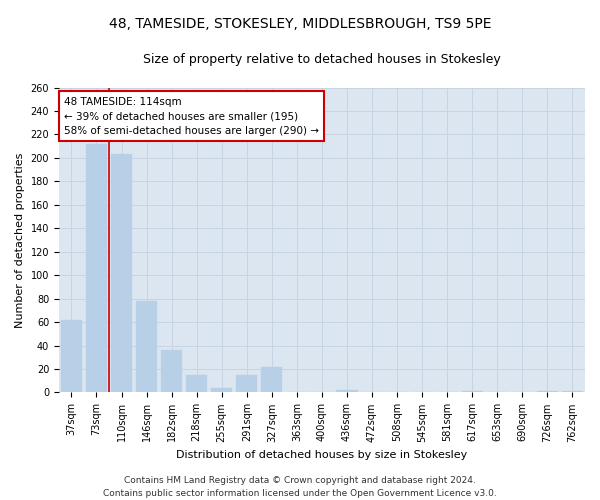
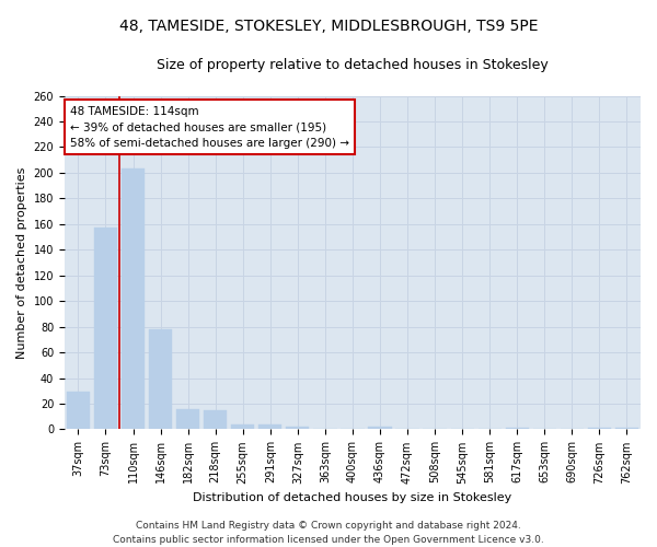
37sqm: 62 -> 29
73sqm: 212 -> 157
182sqm: 36 -> 16
291sqm: 15 -> 4
327sqm: 22 -> 2
